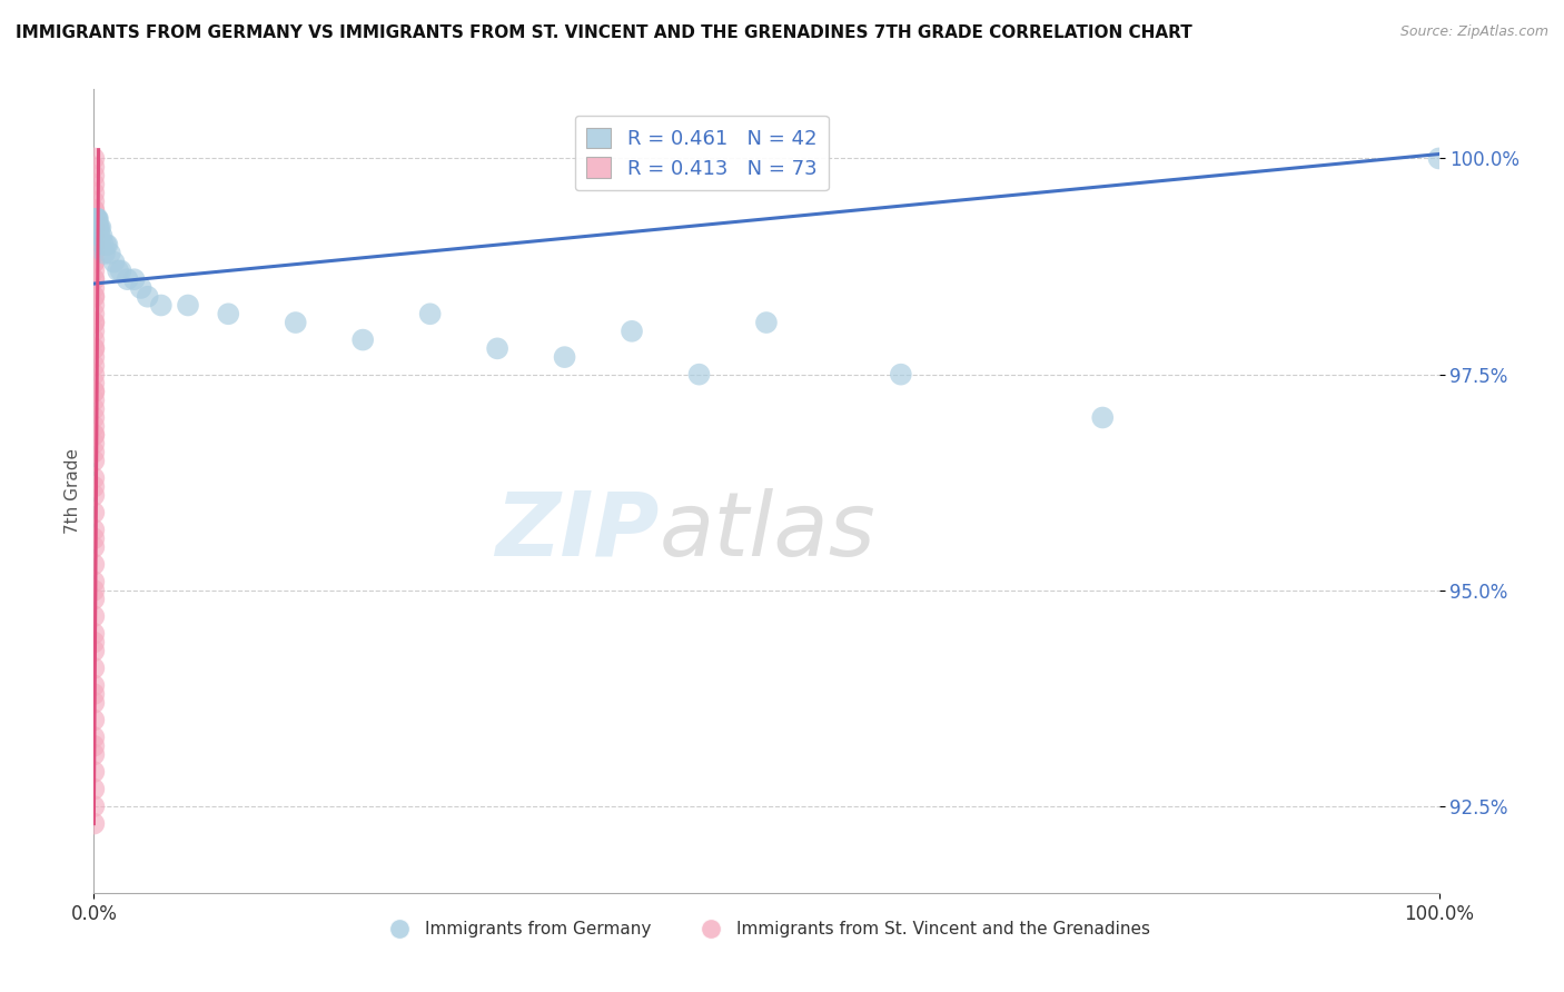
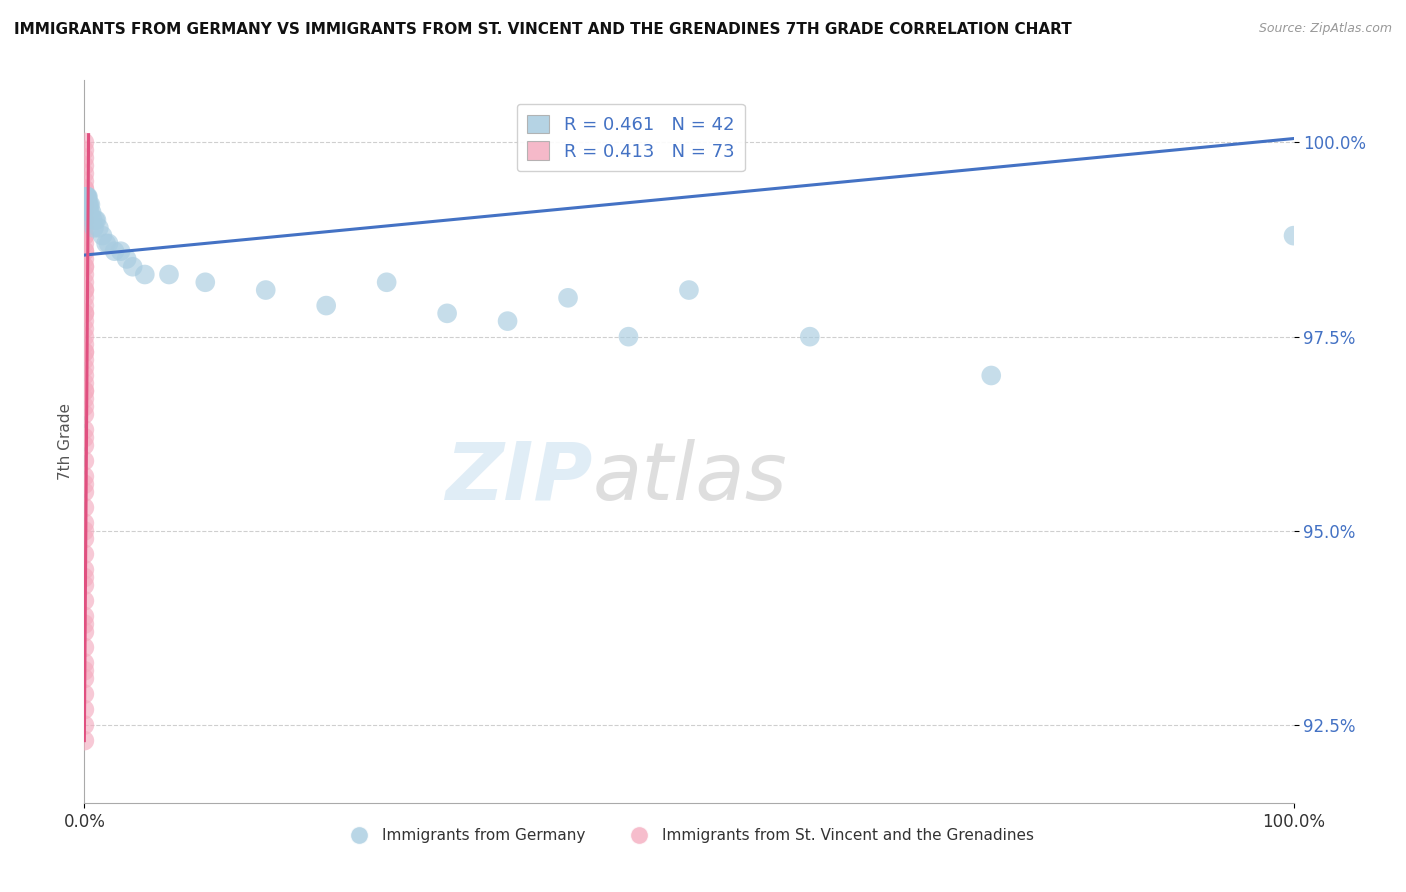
Immigrants from Germany/100.0%: 100.0% -> 98.8%
